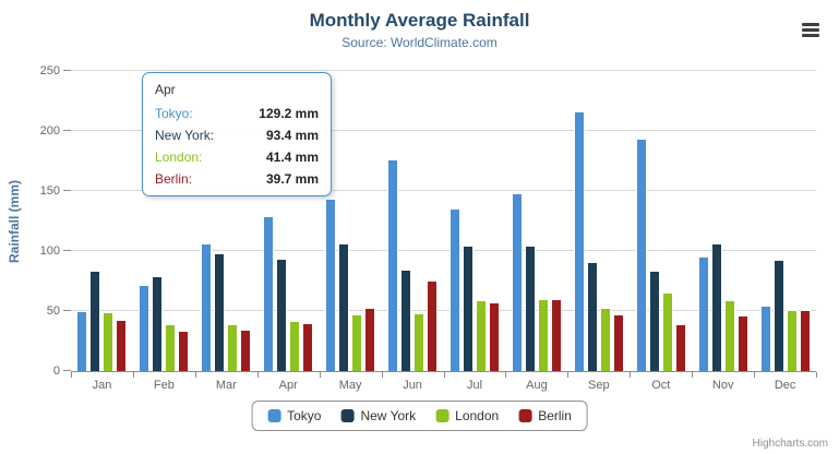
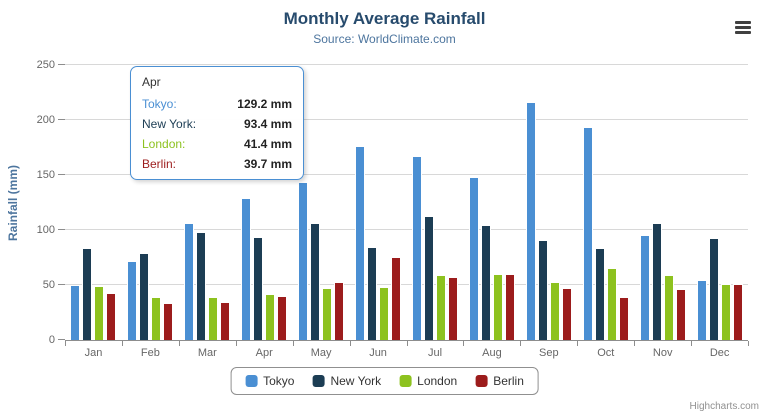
Tokyo/Jul: 136 -> 167
New York/Jul: 105 -> 113
